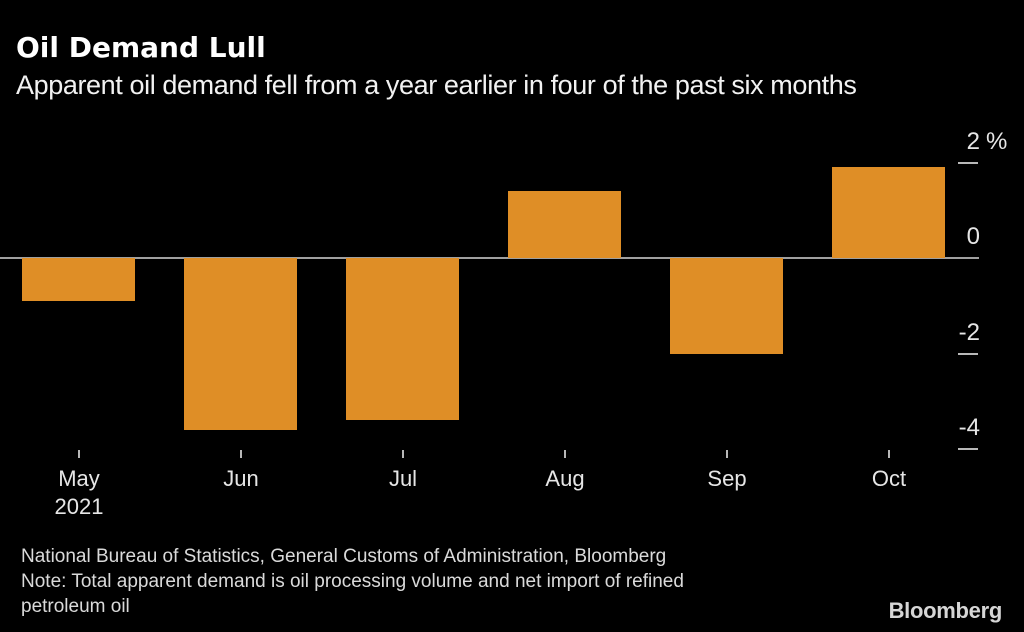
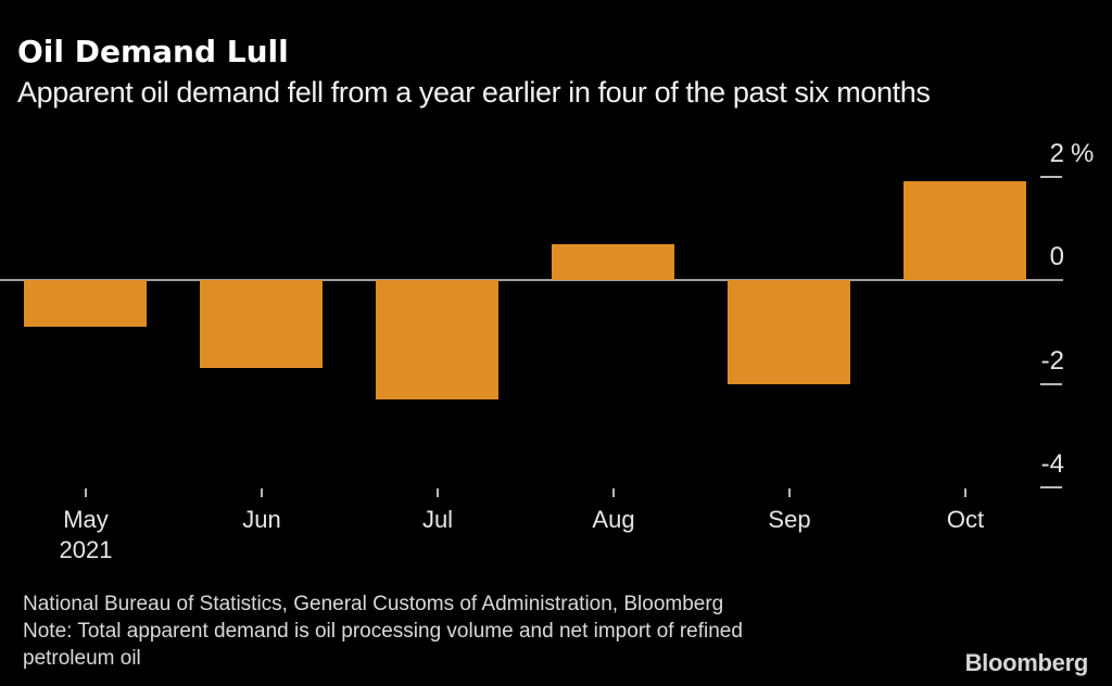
Jun: -3.6 -> -1.7
Jul: -3.4 -> -2.3
Aug: 1.4 -> 0.7
